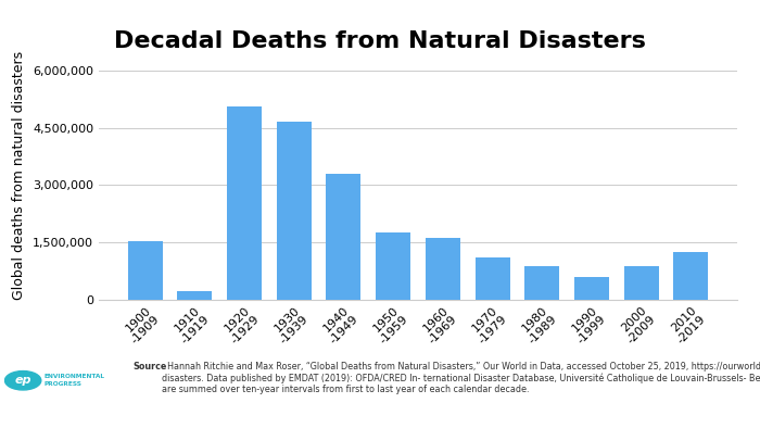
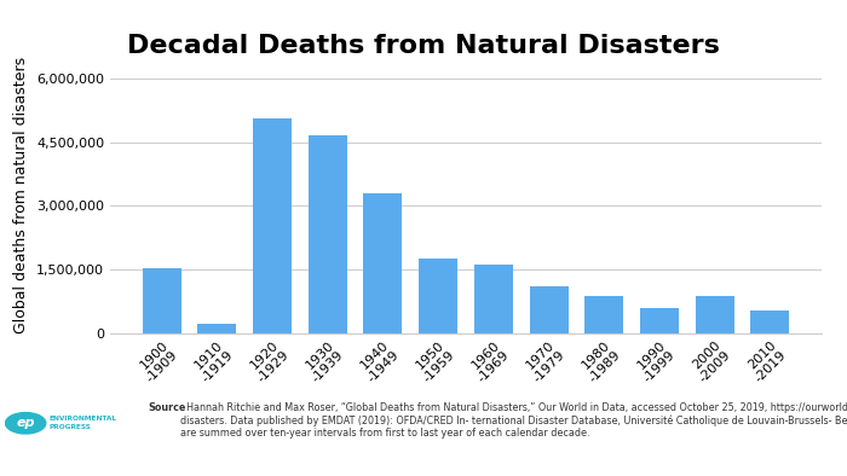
2010 -2019: 1,250,000 -> 530,000
